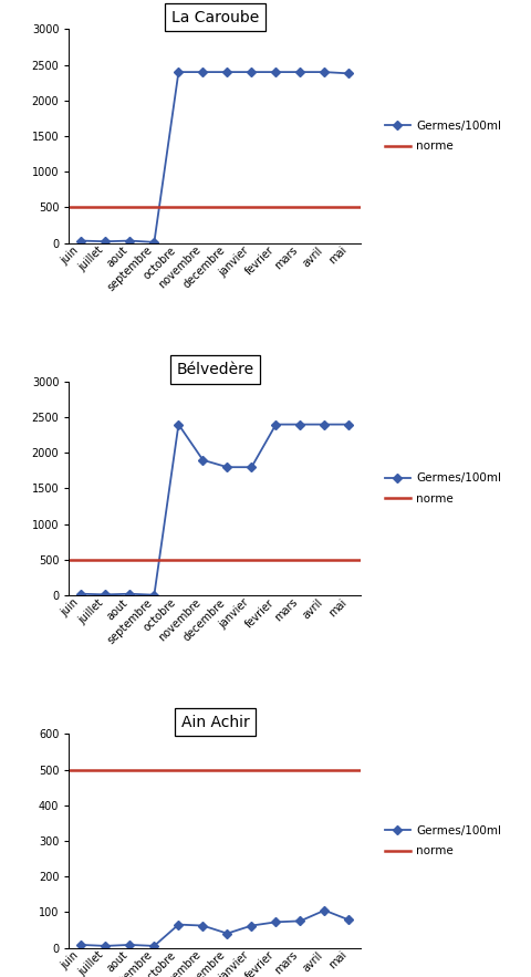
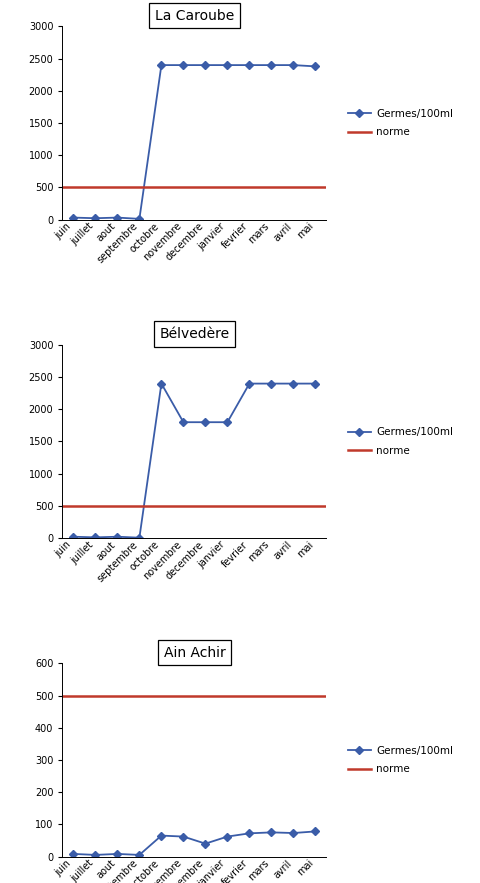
Bélvedère/novembre: 1900 -> 1800
Ain Achir/avril: 105 -> 73
